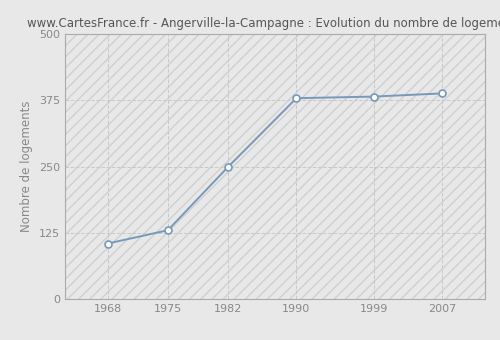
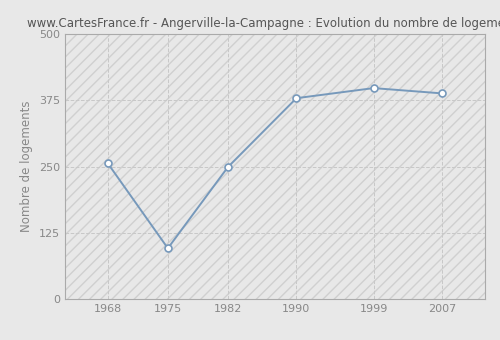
1968: 105 -> 256
1975: 130 -> 96
1999: 382 -> 398
